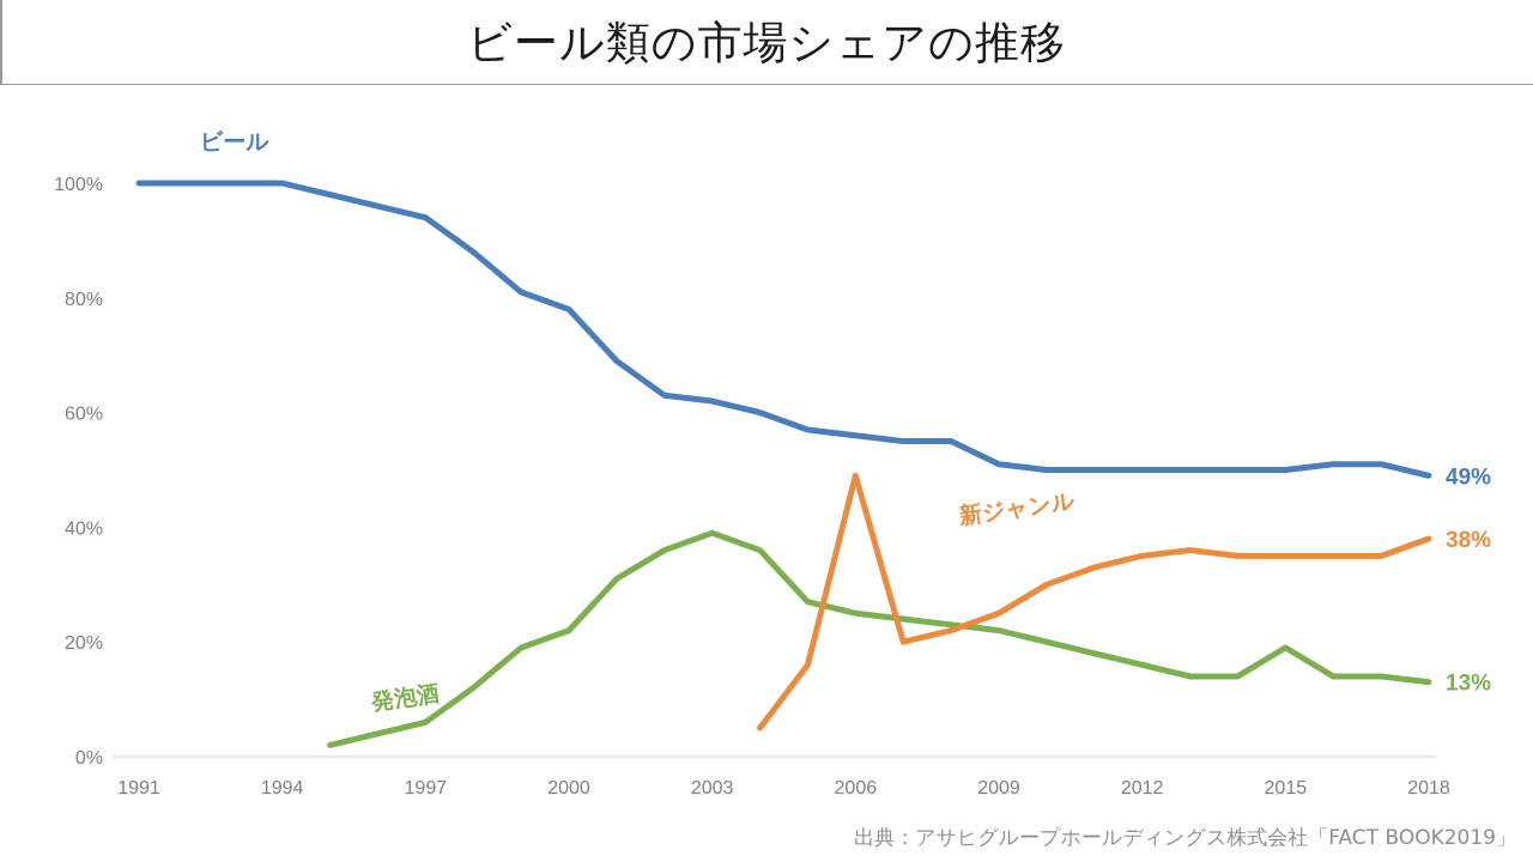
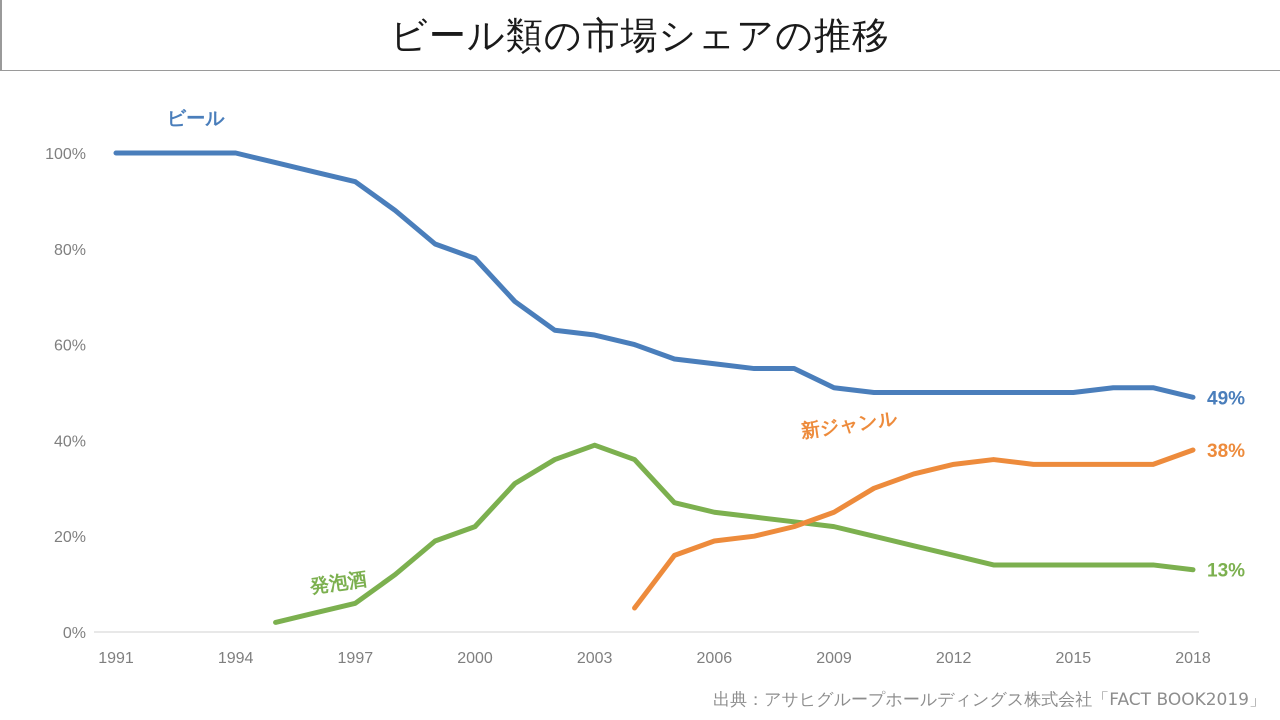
新ジャンル/2006: 49% -> 19%
発泡酒/2015: 19% -> 14%
